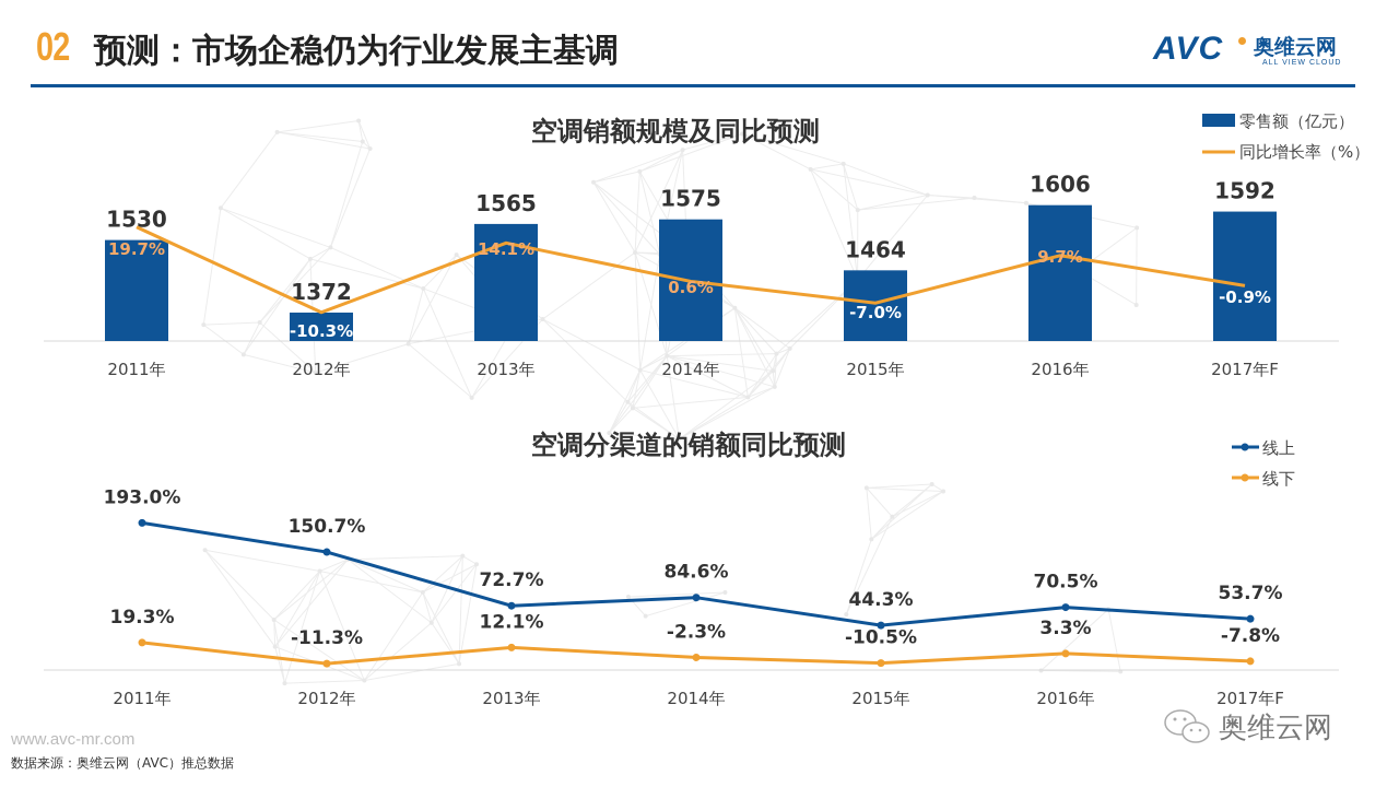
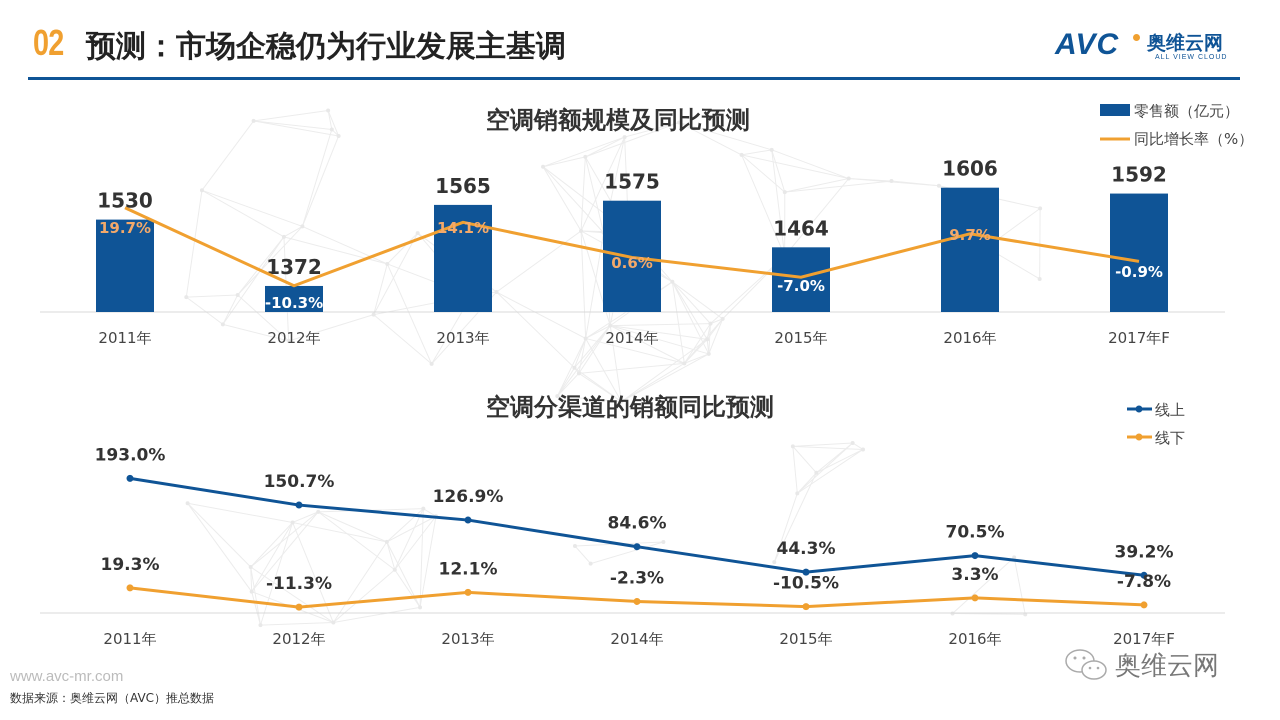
空调分渠道的销额同比预测/线上/2013年: 72.7% -> 126.9%
空调分渠道的销额同比预测/线上/2017年F: 53.7% -> 39.2%
